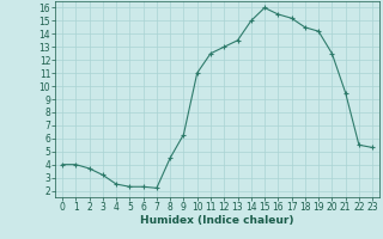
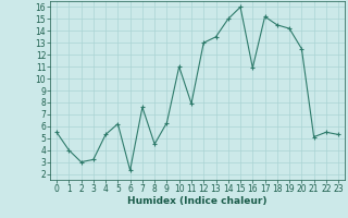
0: 4.0 -> 5.5
2: 3.7 -> 3.0
4: 2.5 -> 5.3
5: 2.3 -> 6.2
7: 2.2 -> 7.6
11: 12.5 -> 7.9
16: 15.5 -> 10.9
21: 9.5 -> 5.1
